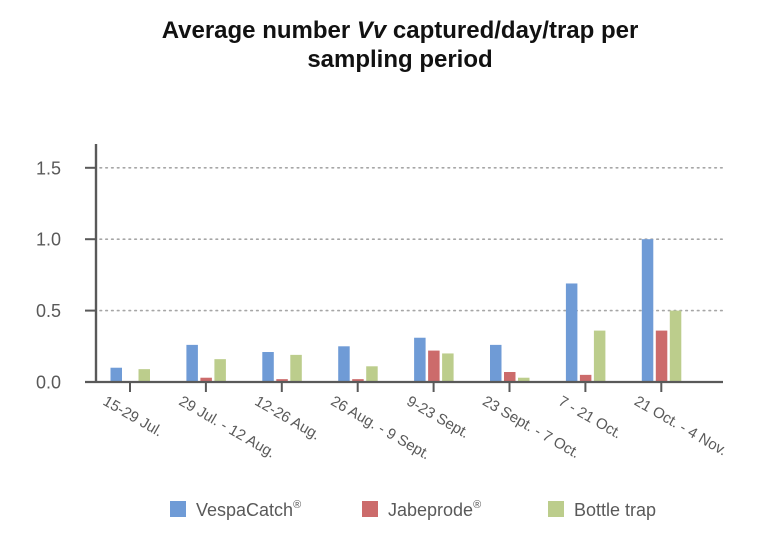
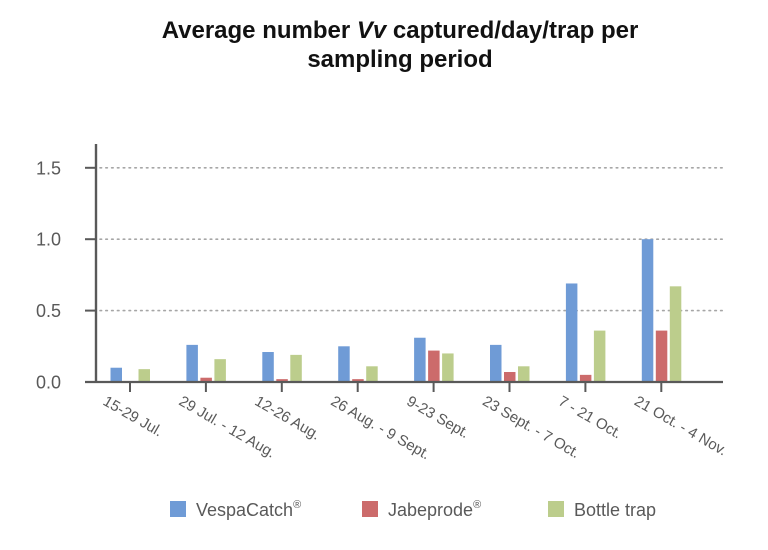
Bottle trap/23 Sept. - 7 Oct.: 0.03 -> 0.11
Bottle trap/21 Oct. - 4 Nov.: 0.50 -> 0.67
